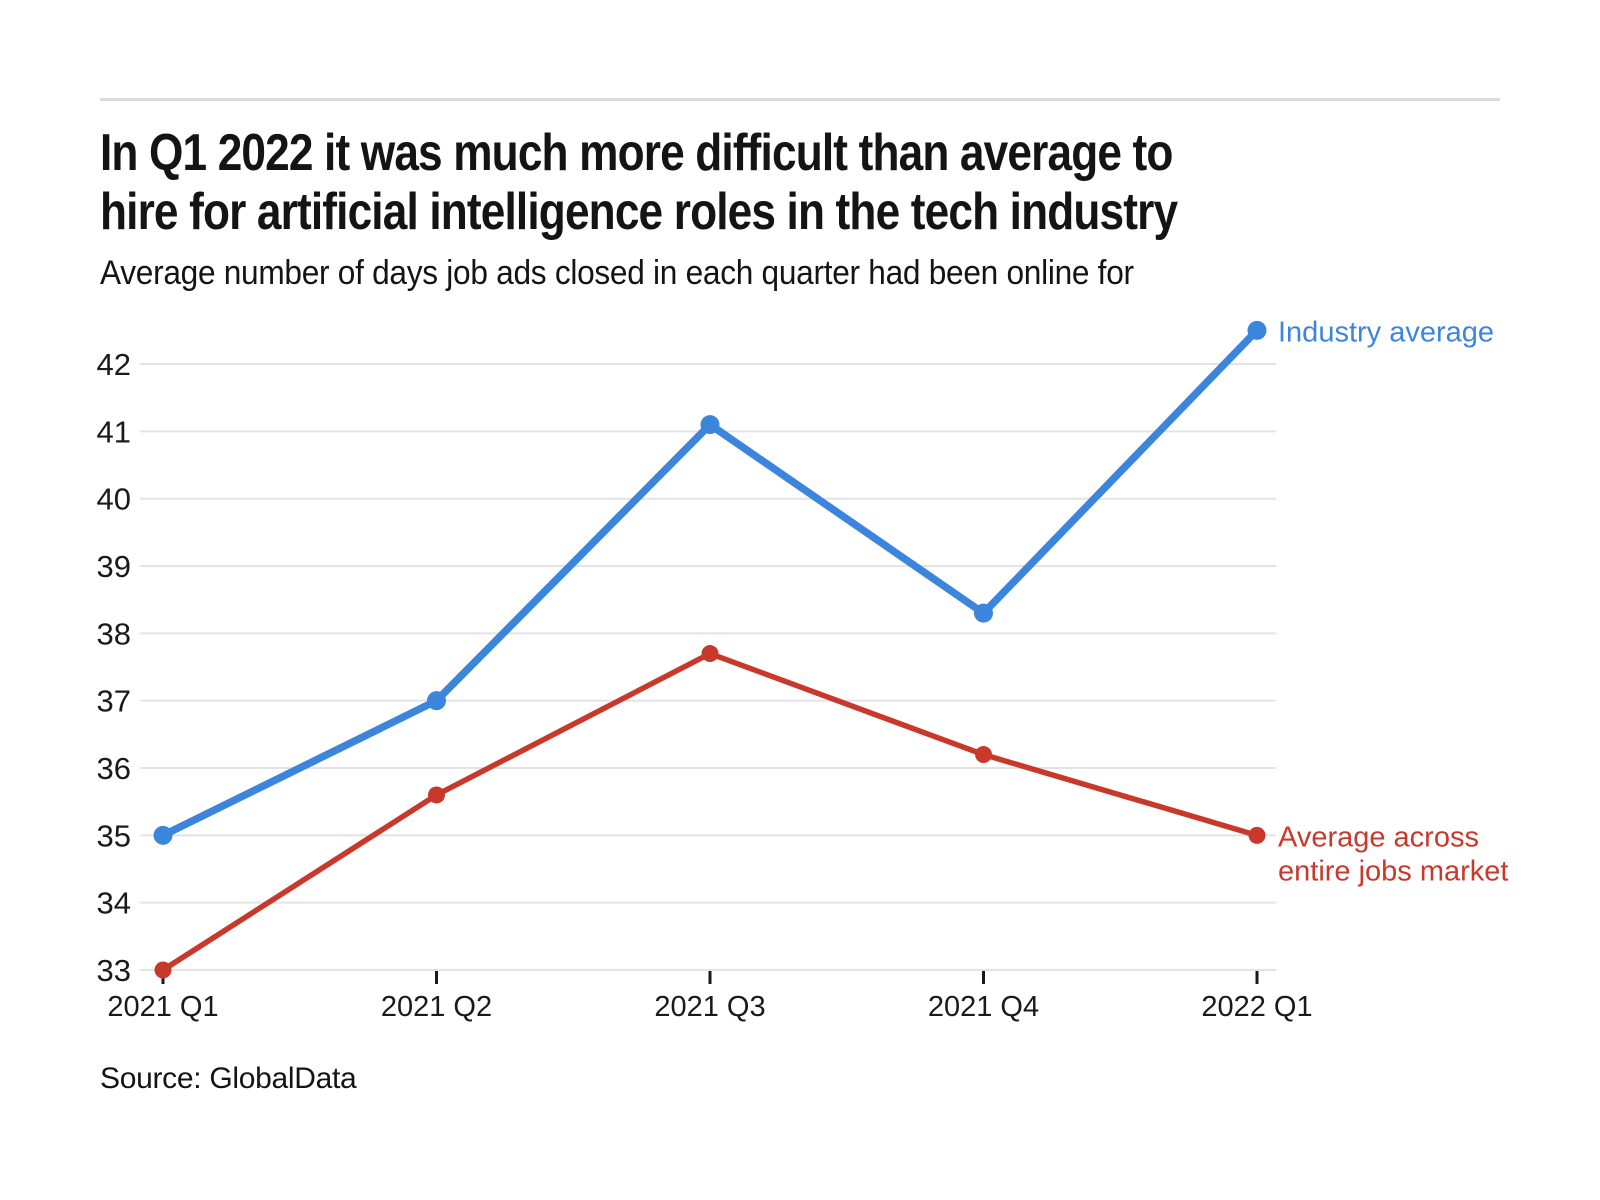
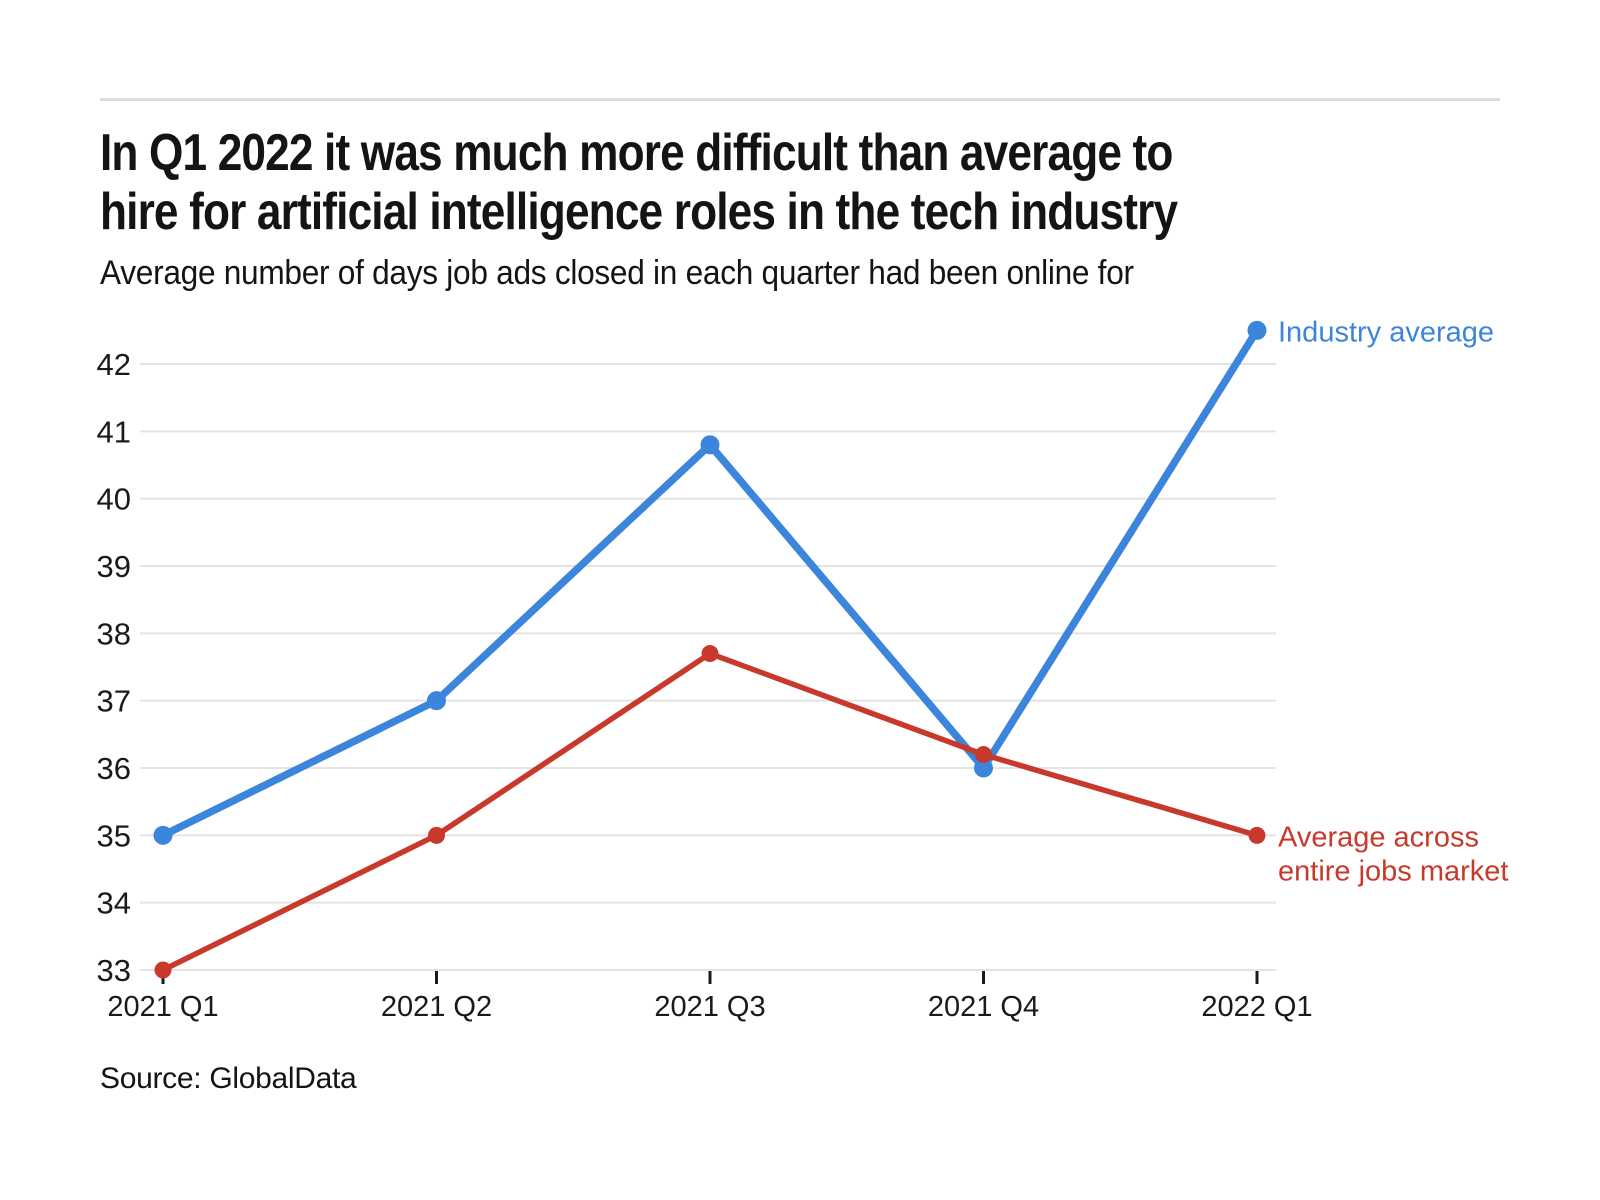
Average across entire jobs market/2021 Q2: 35.6 -> 35.0
Industry average/2021 Q3: 41.1 -> 40.8
Industry average/2021 Q4: 38.3 -> 36.0
